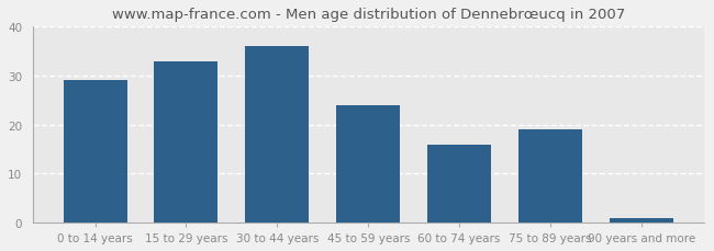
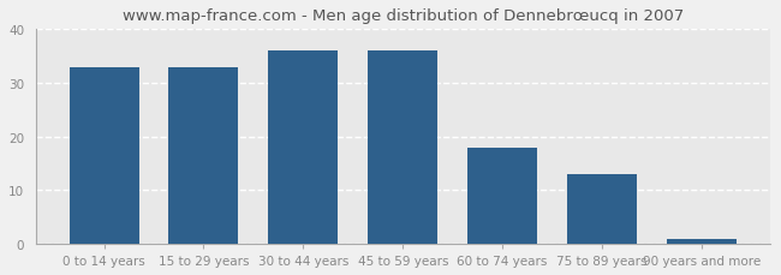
0 to 14 years: 29 -> 33
45 to 59 years: 24 -> 36
60 to 74 years: 16 -> 18
75 to 89 years: 19 -> 13
